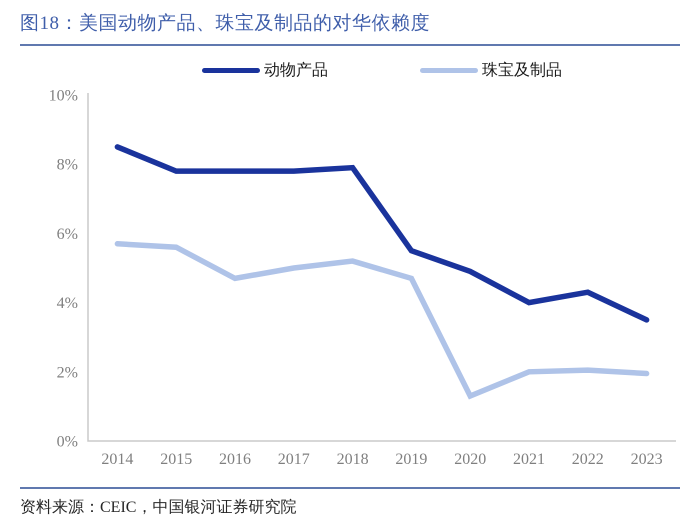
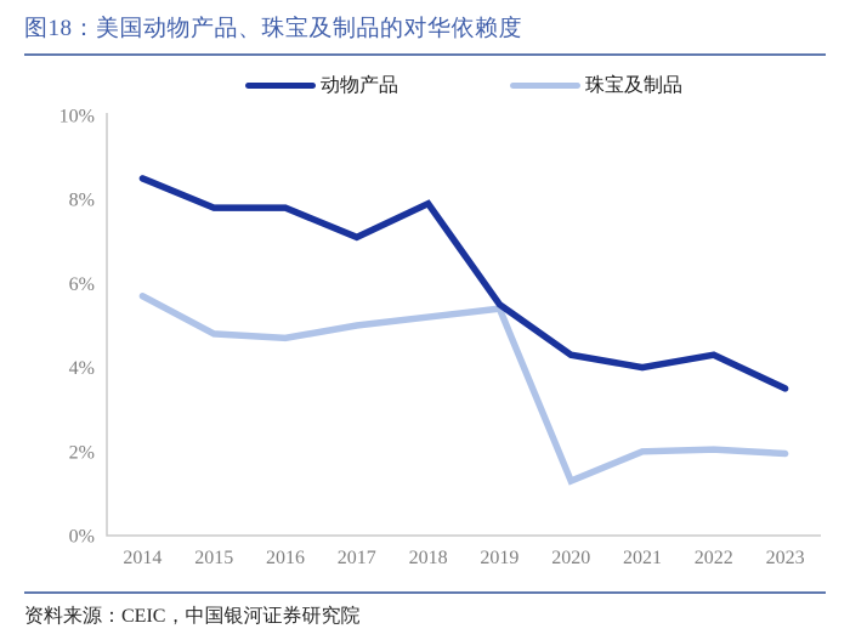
珠宝及制品/2015: 5.6% -> 4.8%
动物产品/2017: 7.8% -> 7.1%
珠宝及制品/2019: 4.7% -> 5.4%
动物产品/2020: 4.9% -> 4.3%
